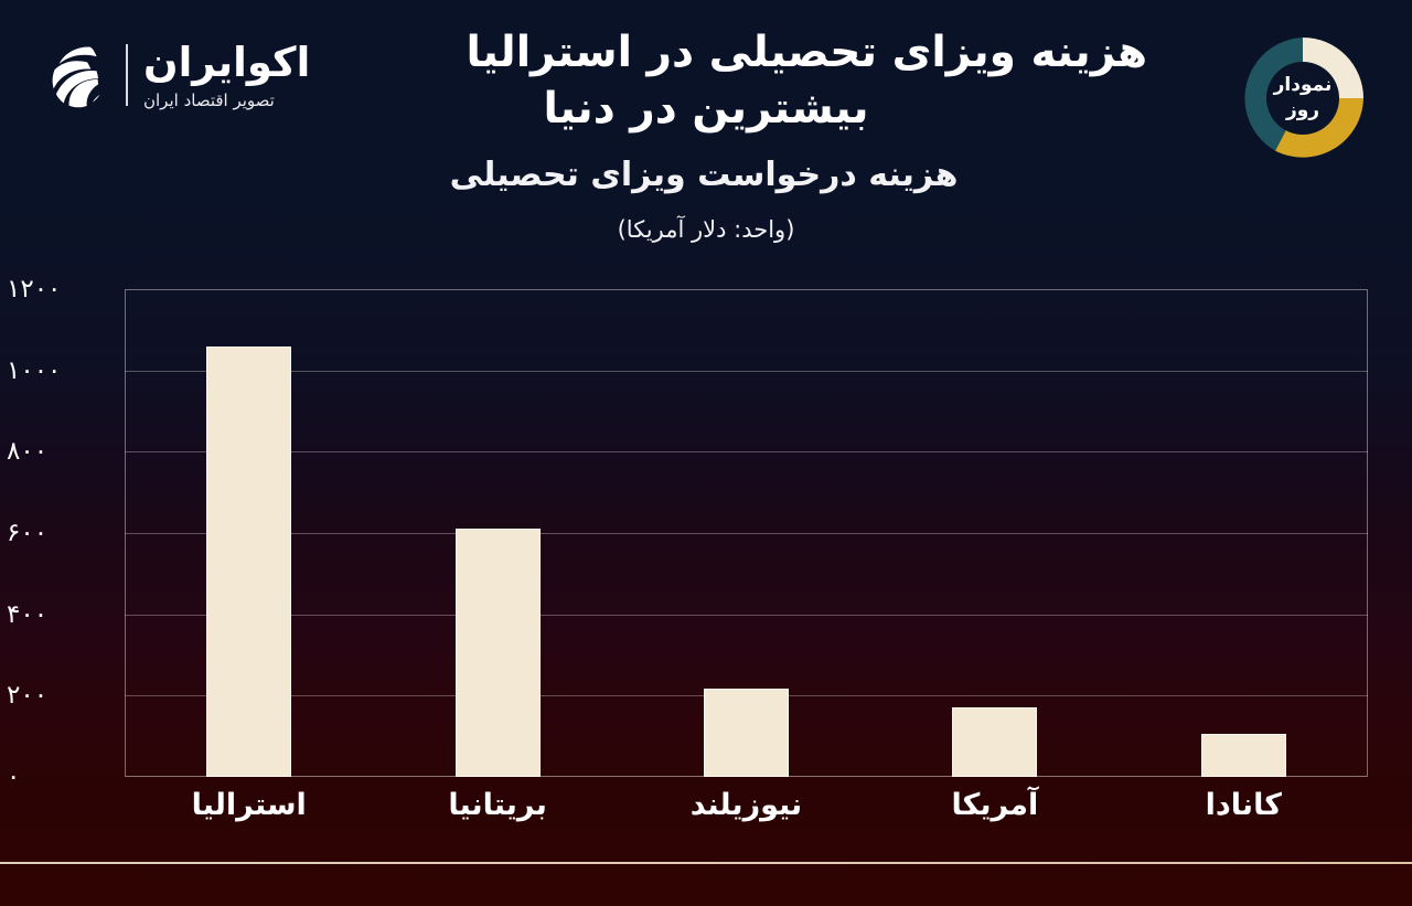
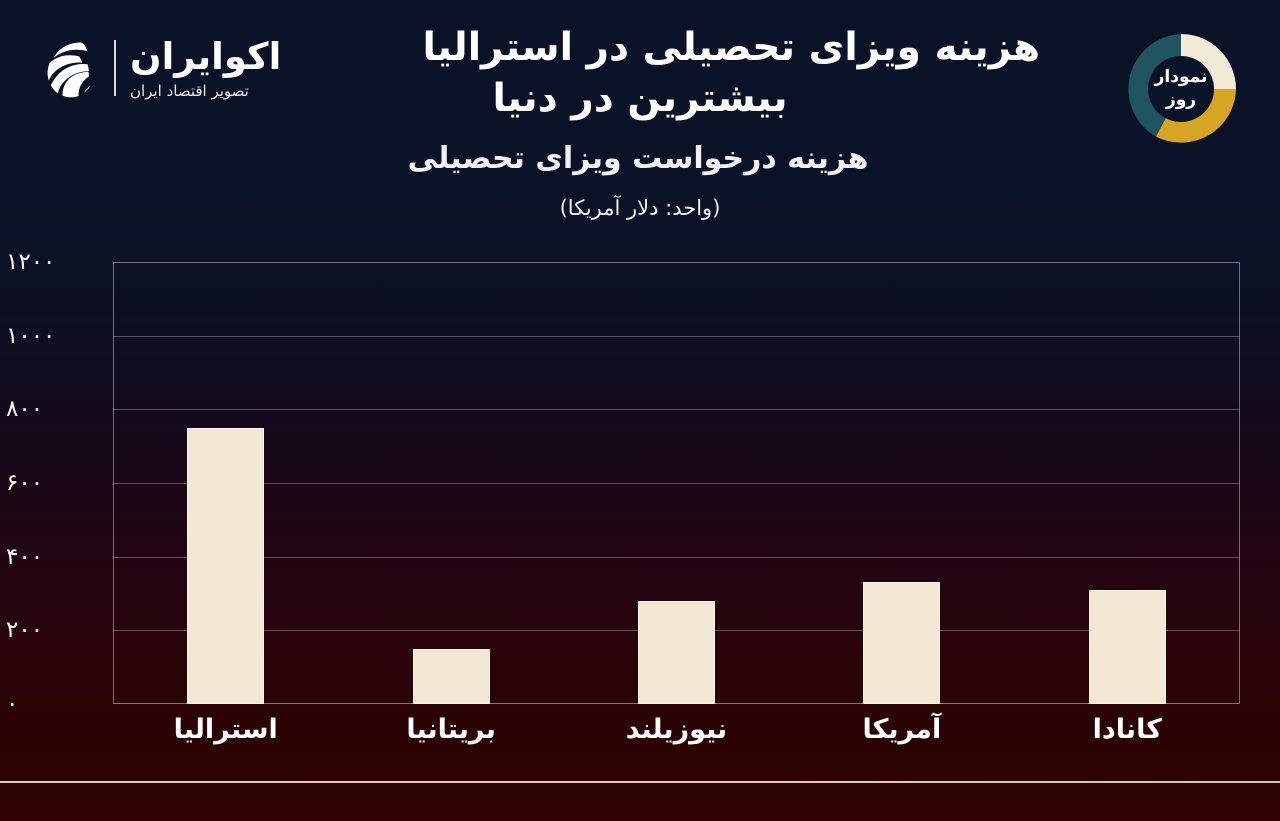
استرالیا: 1060 -> 750
بریتانیا: 610 -> 150
نیوزیلند: 220 -> 280
آمریکا: 170 -> 330
کانادا: 100 -> 310
